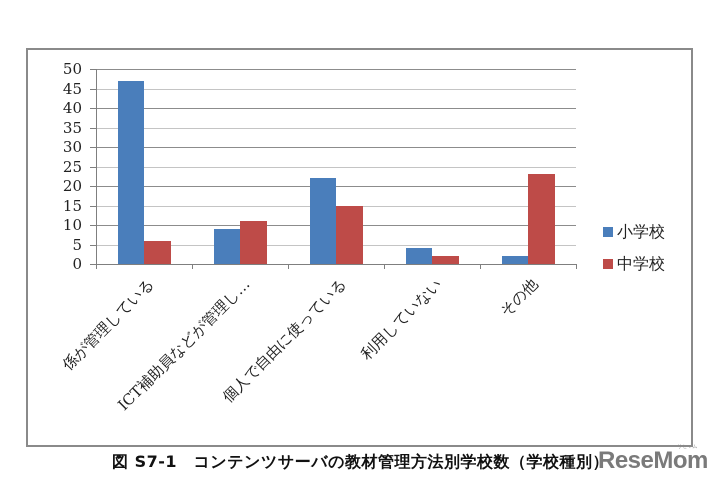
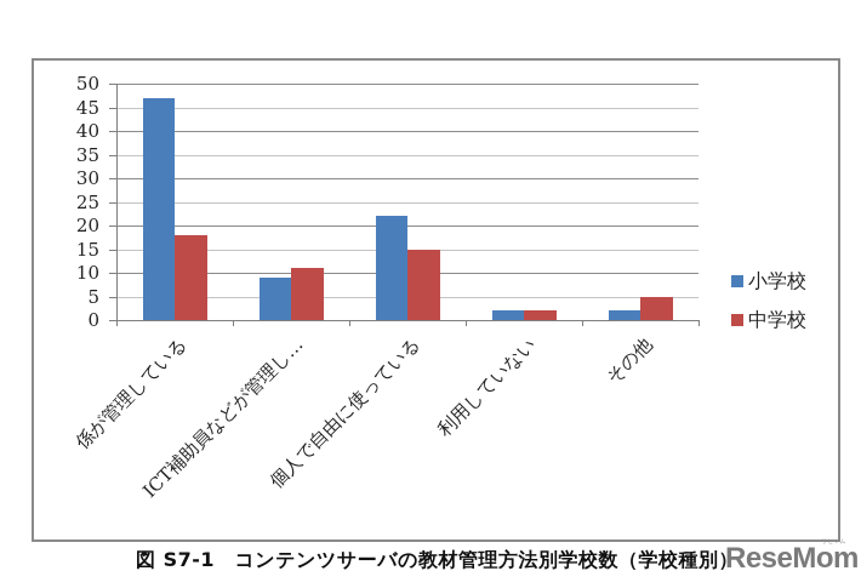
中学校/係が管理している: 6 -> 18
小学校/利用していない: 4 -> 2
中学校/その他: 23 -> 5
